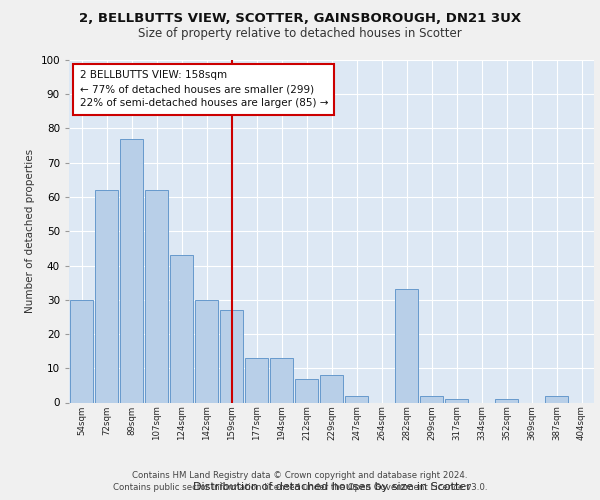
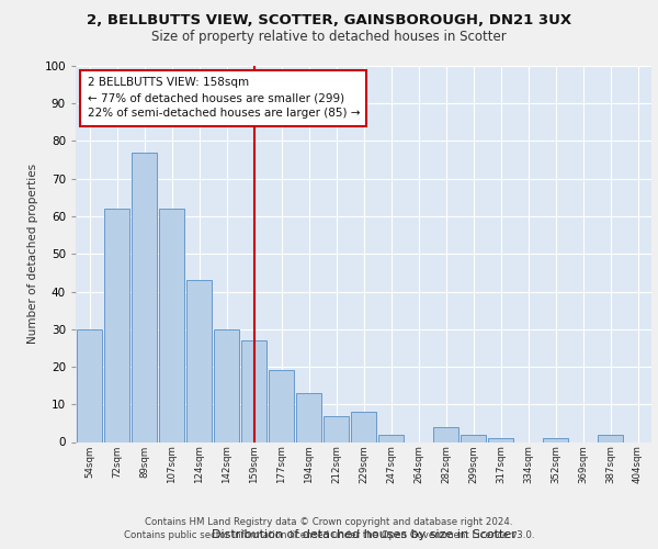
177sqm: 13 -> 19
282sqm: 33 -> 4
